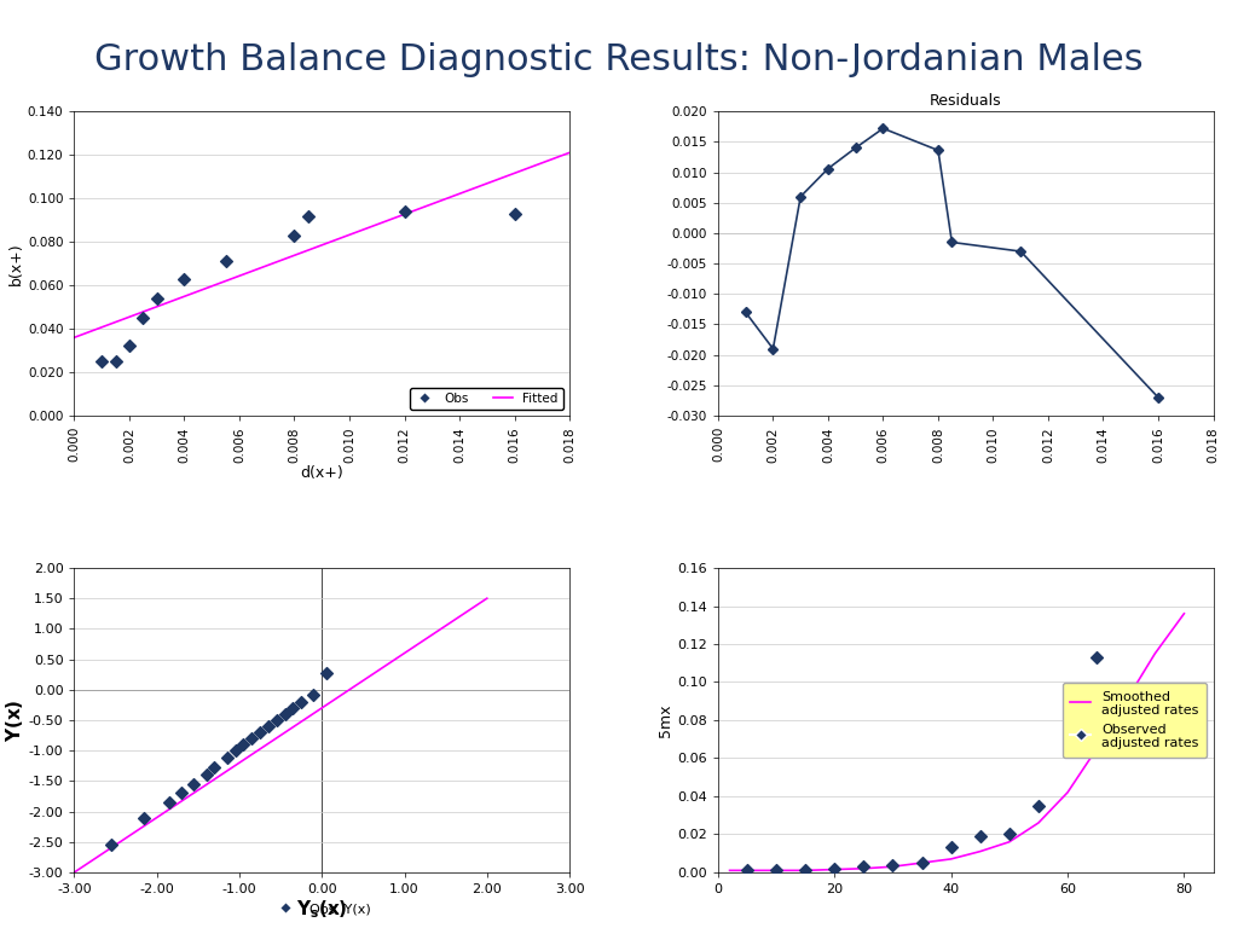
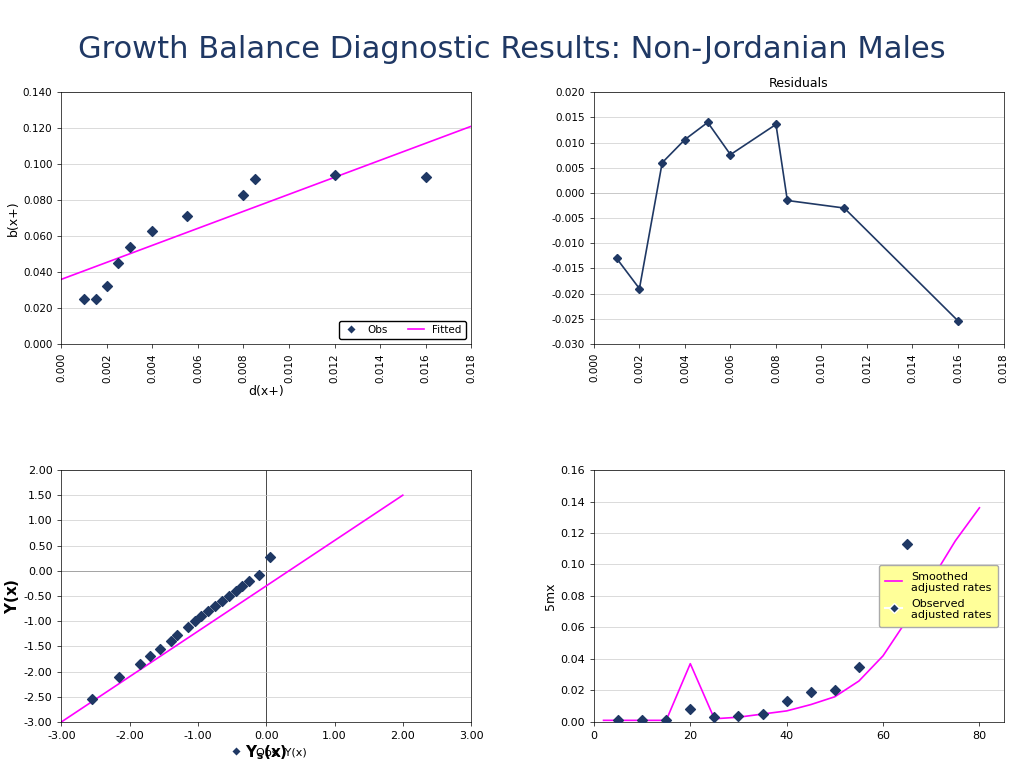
Residuals/0.006: 0.0172 -> 0.0076
Residuals/0.016: -0.0270 -> -0.0254
Observed adjusted rates/20: 0.002 -> 0.008
Smoothed adjusted rates/20: 0.002 -> 0.037
